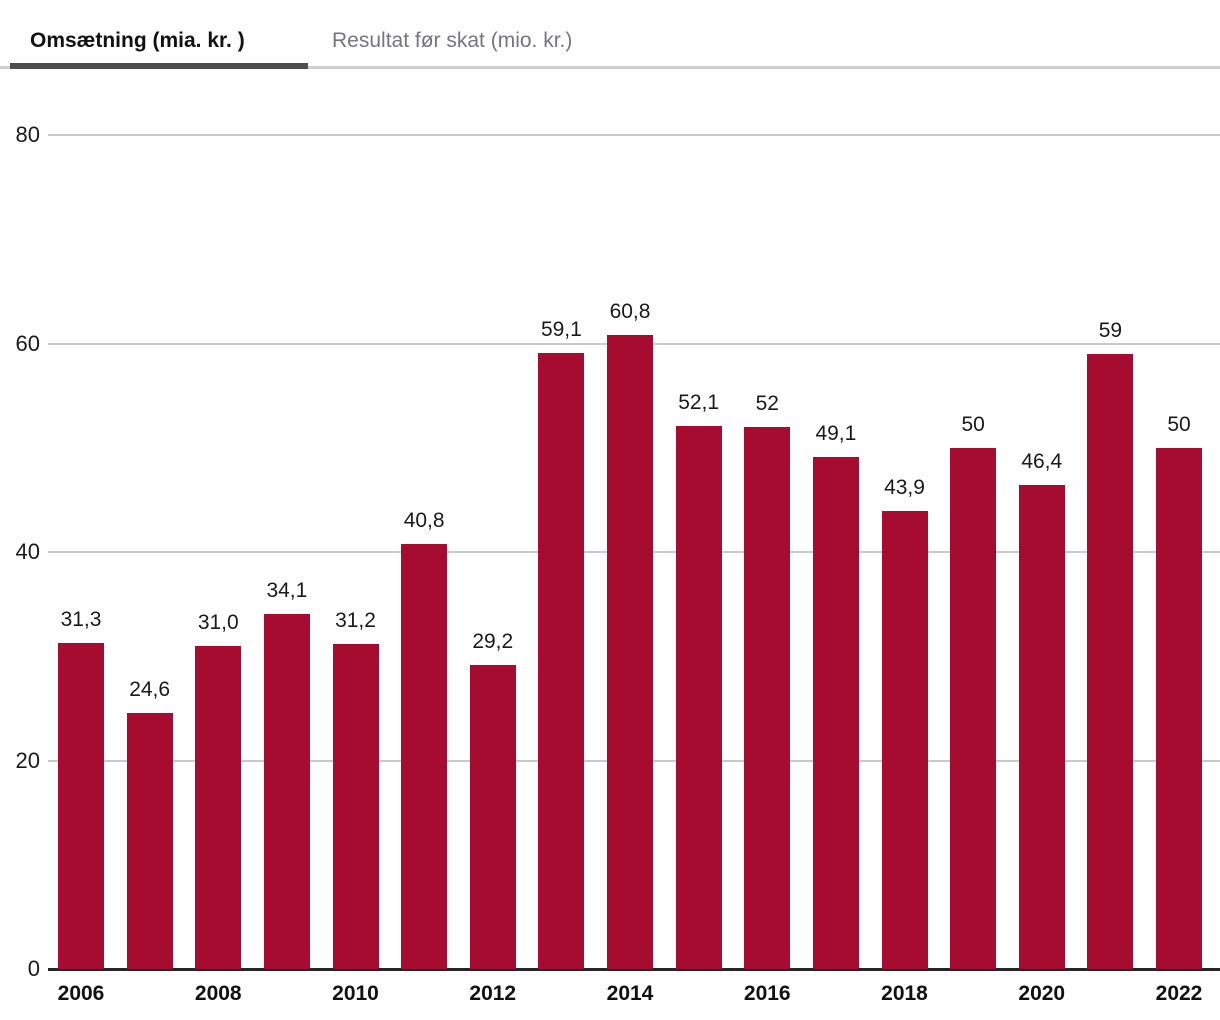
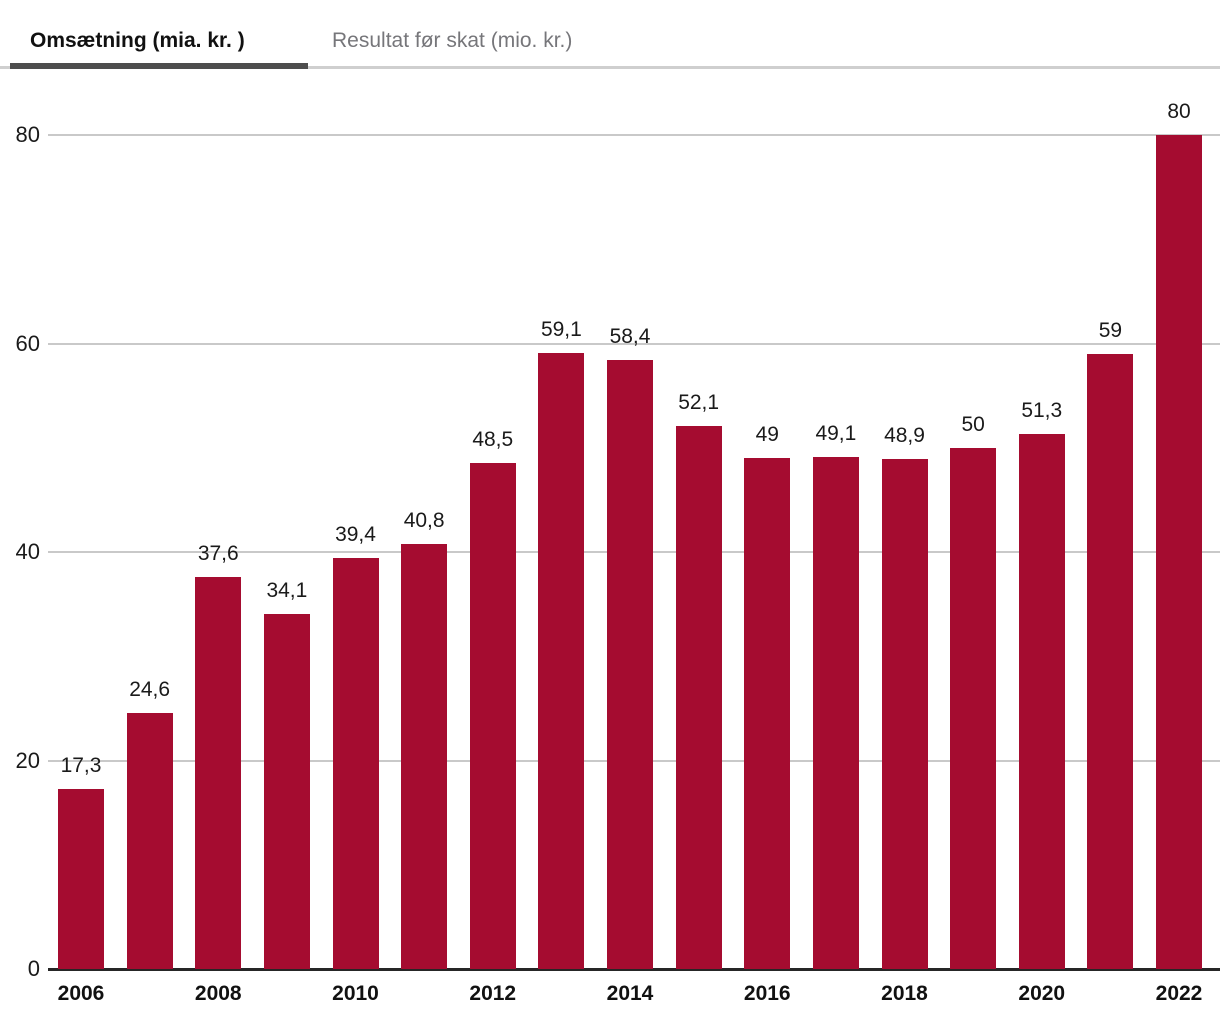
2006: 31,3 -> 17,3
2008: 31,0 -> 37,6
2010: 31,2 -> 39,4
2012: 29,2 -> 48,5
2014: 60,8 -> 58,4
2016: 52 -> 49
2018: 43,9 -> 48,9
2020: 46,4 -> 51,3
2022: 50 -> 80
